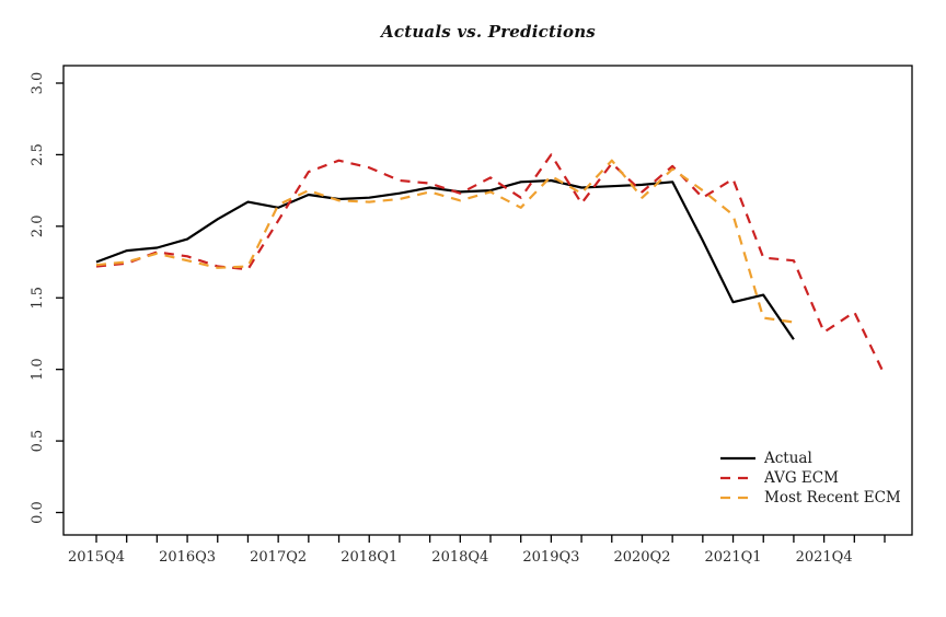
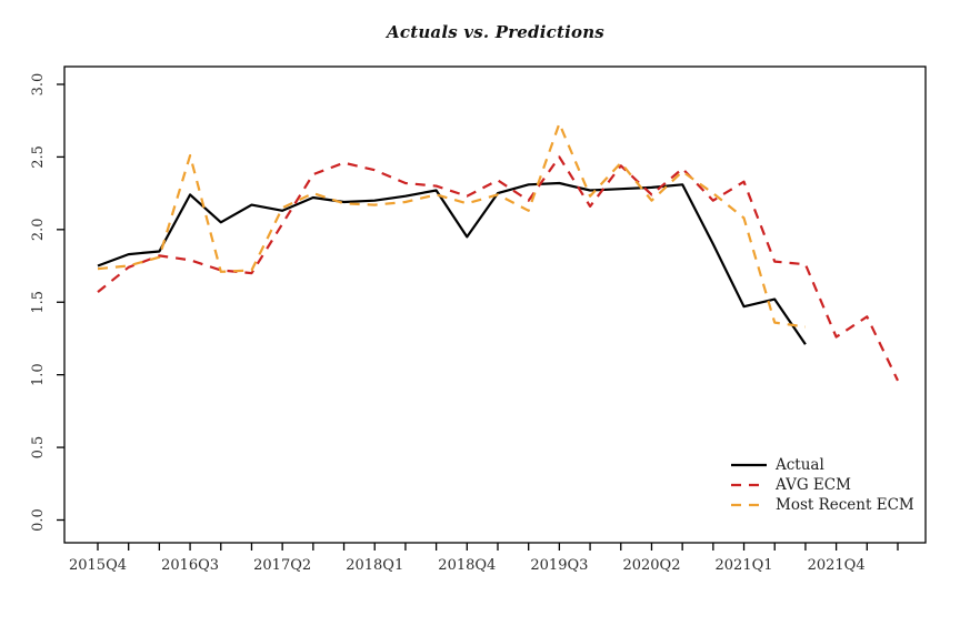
AVG ECM/2015Q4: 1.72 -> 1.57
Actual/2016Q3: 1.91 -> 2.24
Most Recent ECM/2016Q3: 1.76 -> 2.51
Actual/2018Q4: 2.24 -> 1.95
Most Recent ECM/2019Q3: 2.35 -> 2.73
